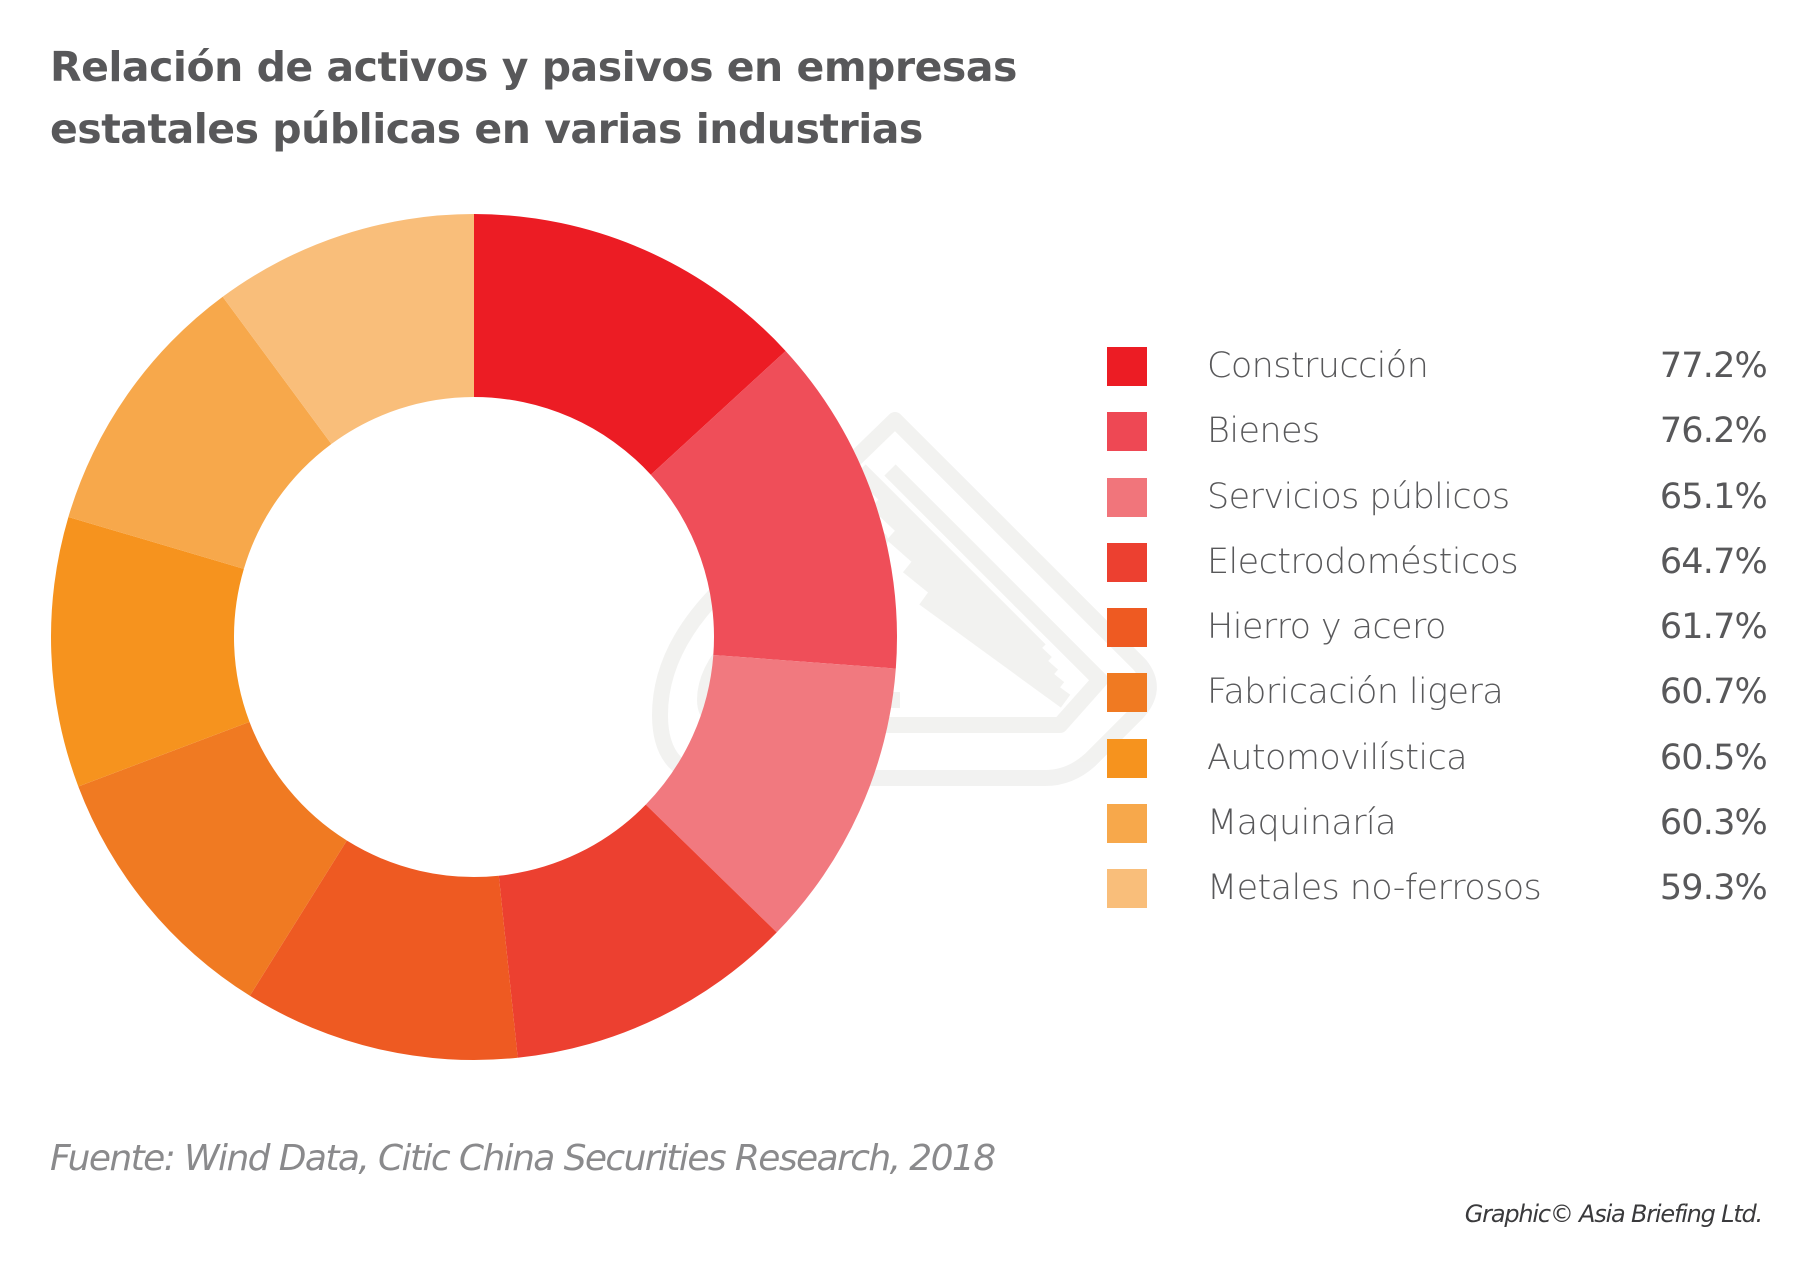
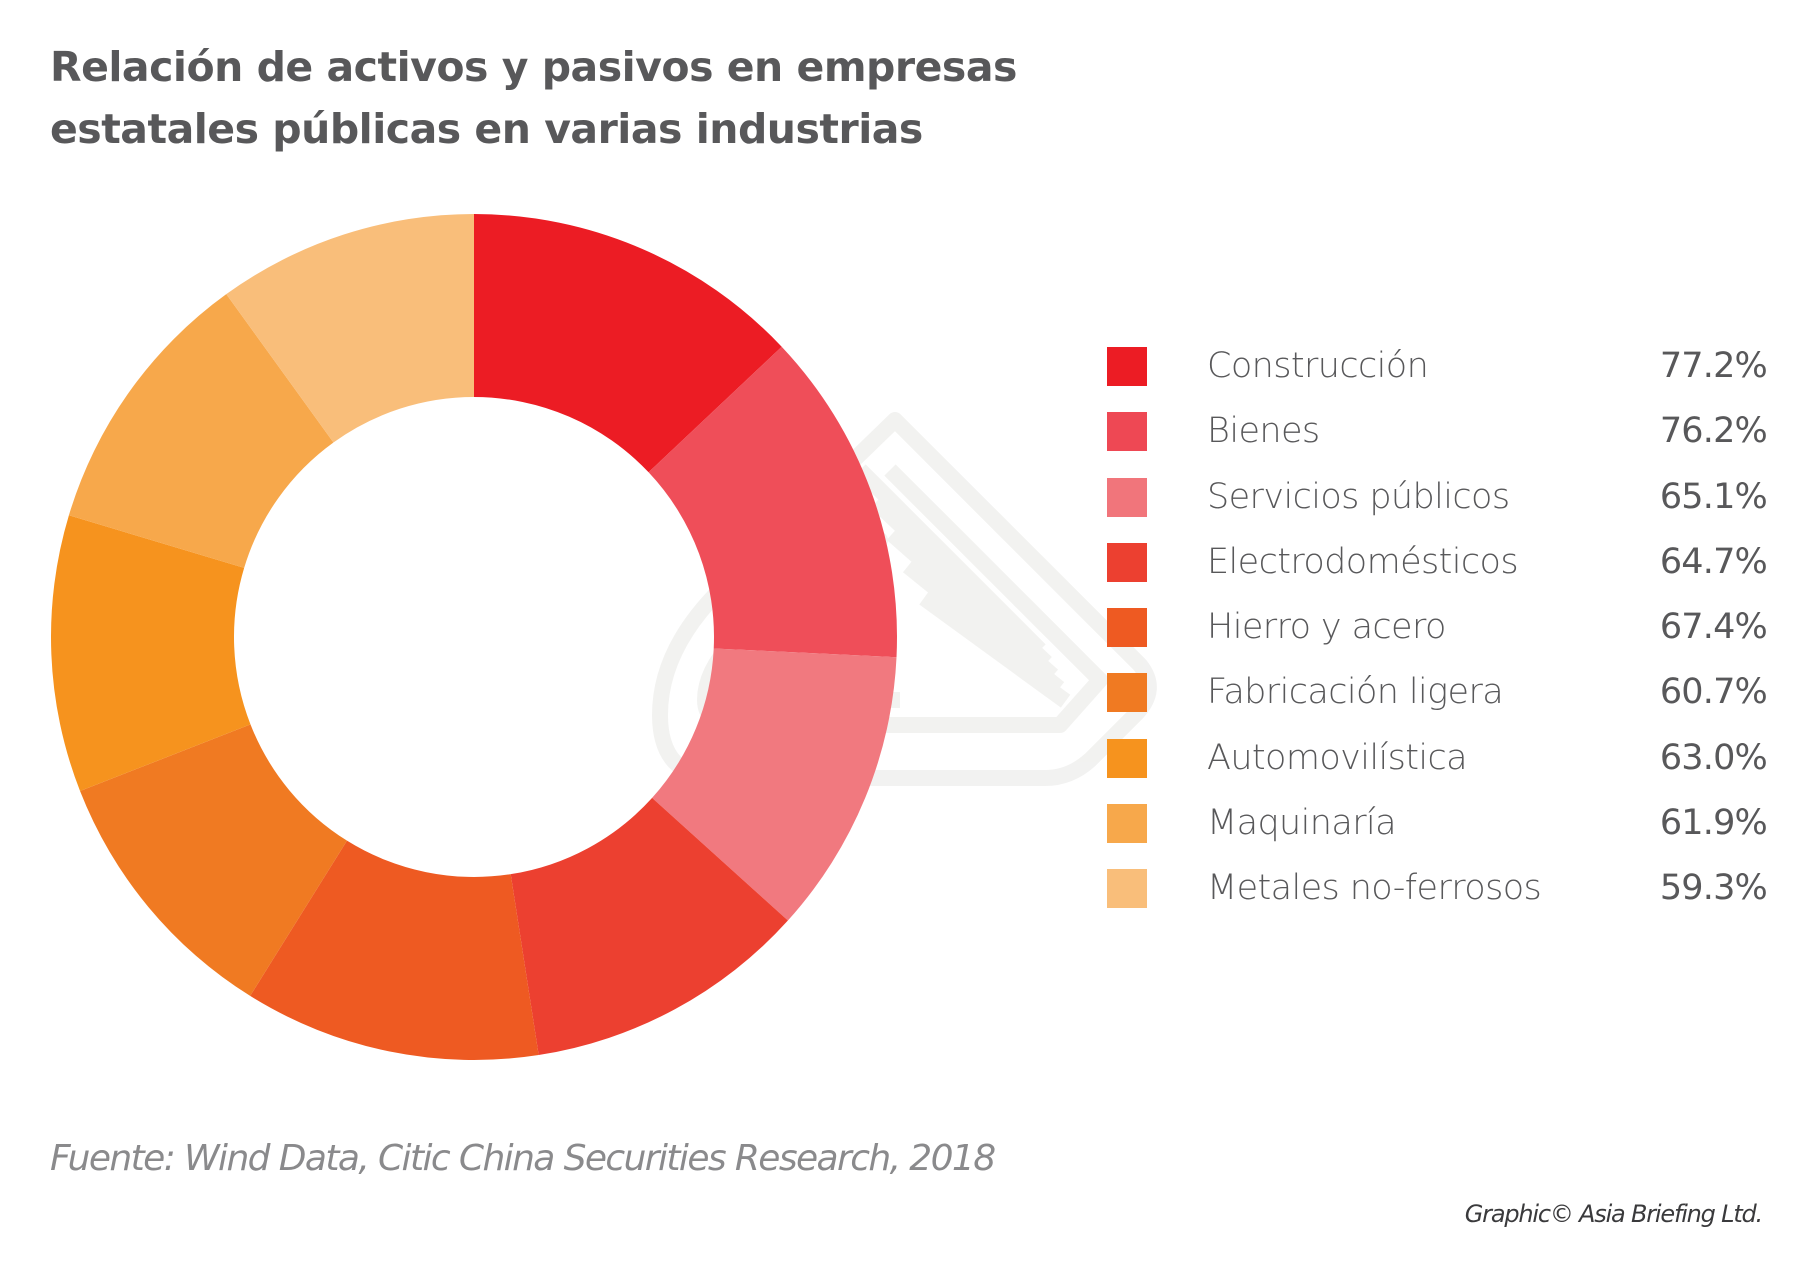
Hierro y acero: 61.7% -> 67.4%
Automovilística: 60.5% -> 63.0%
Maquinaría: 60.3% -> 61.9%
